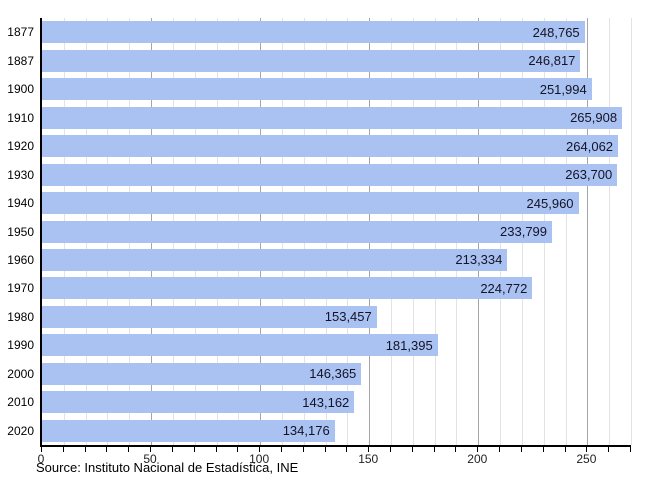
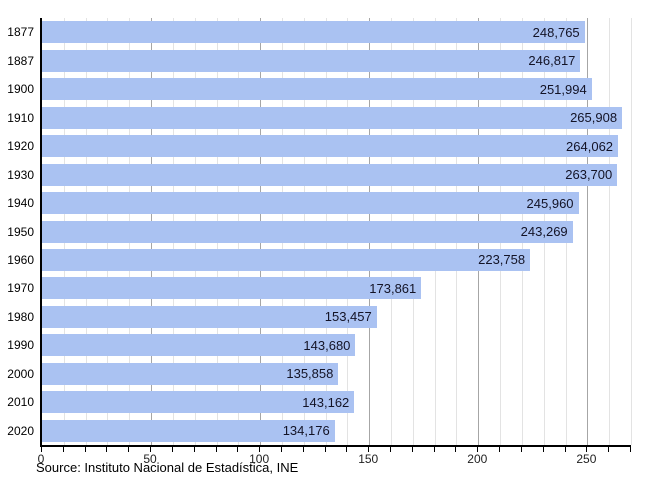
1950: 233,799 -> 243,269
1960: 213,334 -> 223,758
1970: 224,772 -> 173,861
1990: 181,395 -> 143,680
2000: 146,365 -> 135,858
